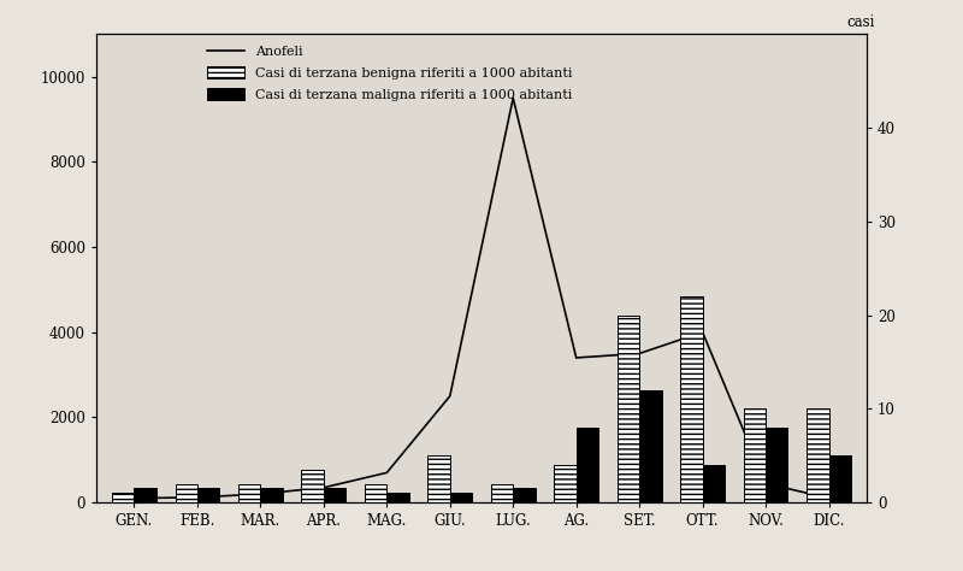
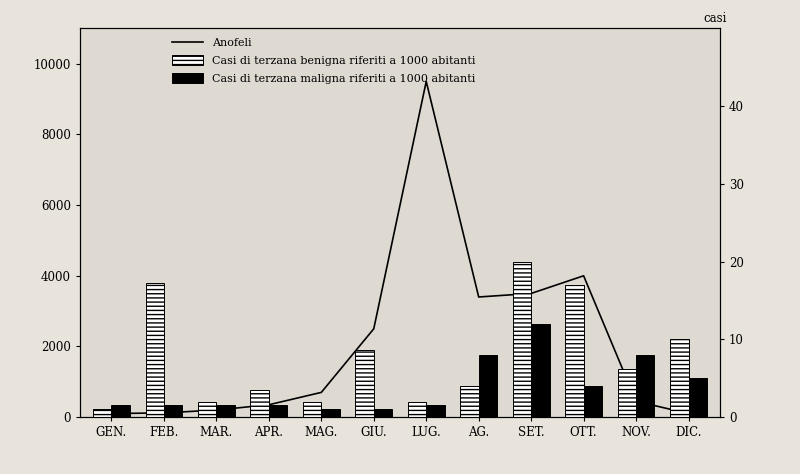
Casi di terzana benigna riferiti a 1000 abitanti/FEB.: 2.0 -> 17.2
Casi di terzana benigna riferiti a 1000 abitanti/GIU.: 5.0 -> 8.6
Casi di terzana benigna riferiti a 1000 abitanti/OTT.: 22.0 -> 17.0
Casi di terzana benigna riferiti a 1000 abitanti/NOV.: 10.0 -> 6.2
